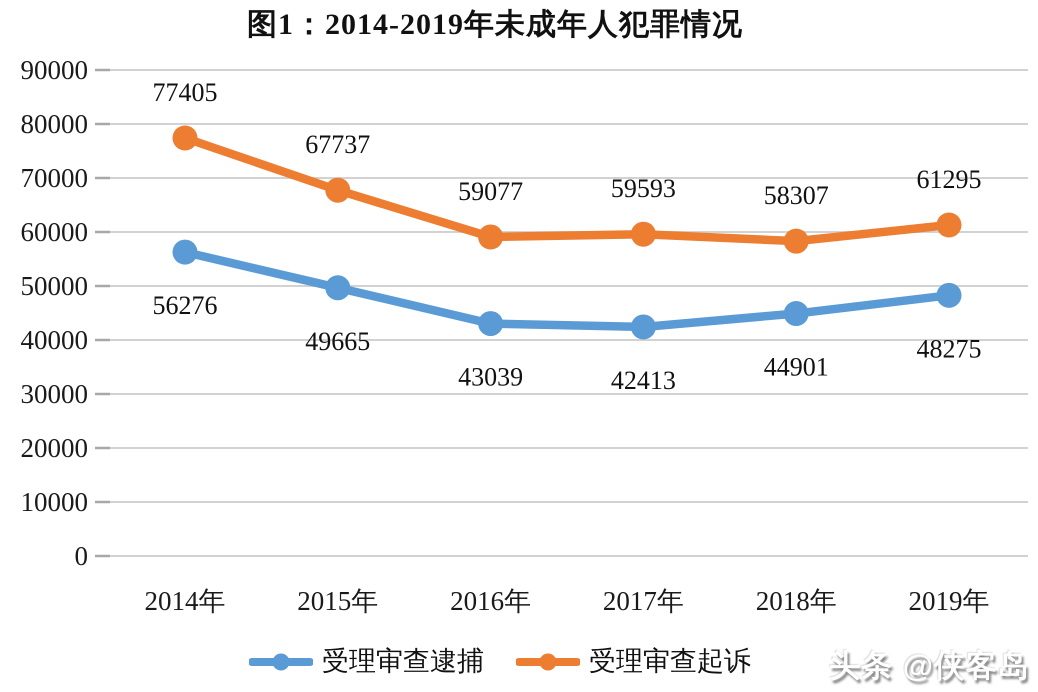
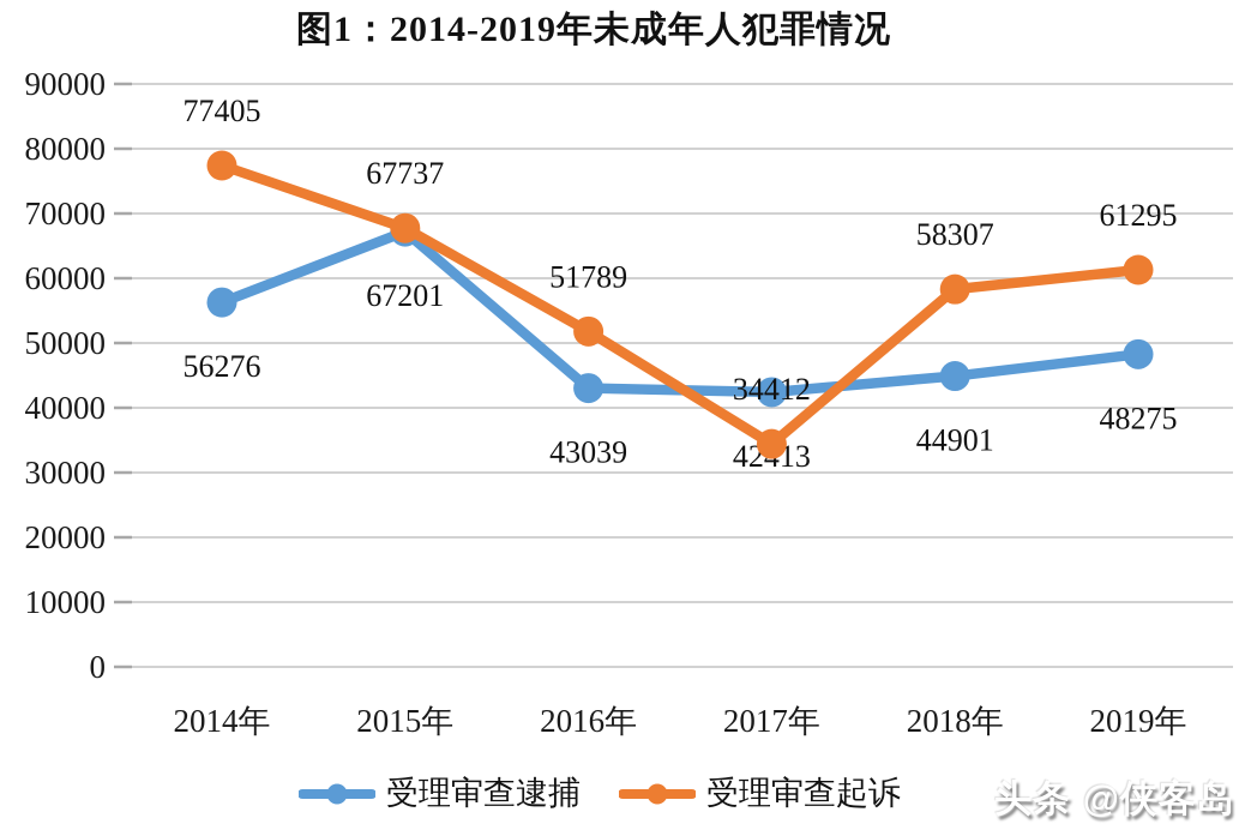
受理审查逮捕/2015年: 49665 -> 67201
受理审查起诉/2016年: 59077 -> 51789
受理审查起诉/2017年: 59593 -> 34412
